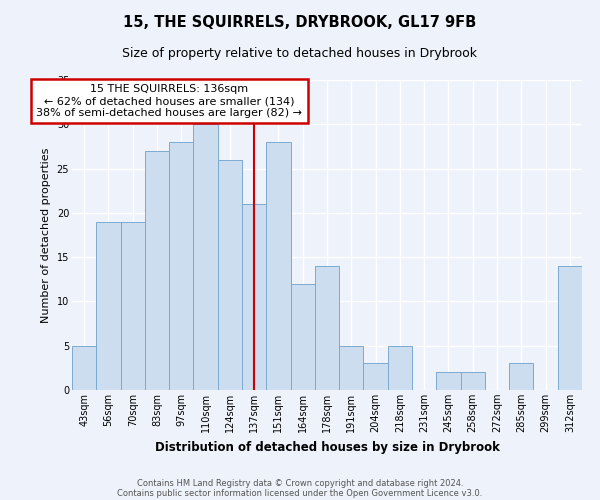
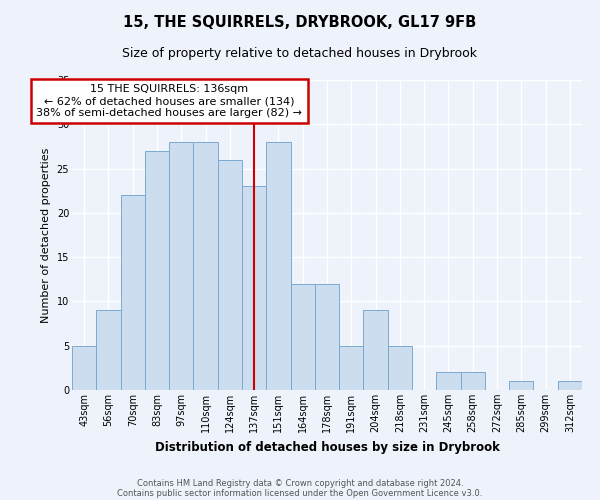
56sqm: 19 -> 9
70sqm: 19 -> 22
110sqm: 30 -> 28
137sqm: 21 -> 23
178sqm: 14 -> 12
204sqm: 3 -> 9
285sqm: 3 -> 1
312sqm: 14 -> 1
